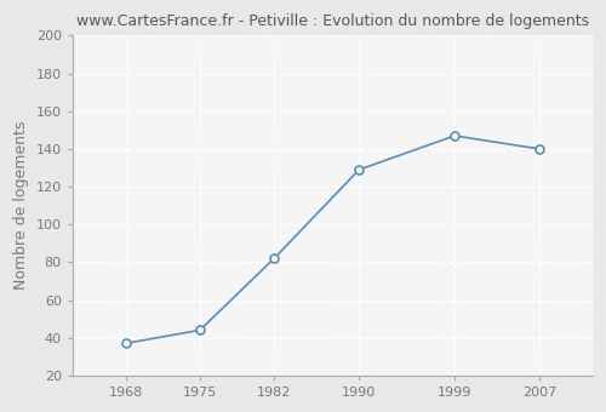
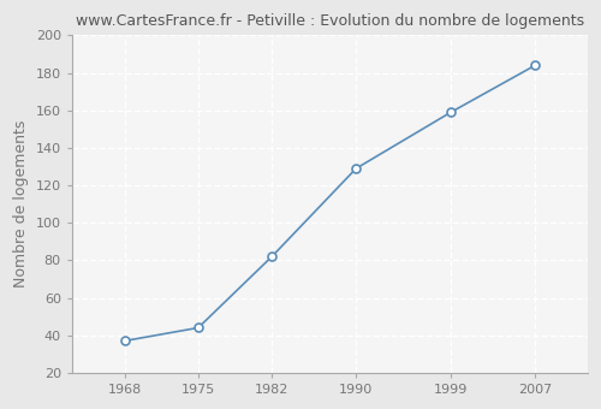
1999: 147 -> 159
2007: 140 -> 184
